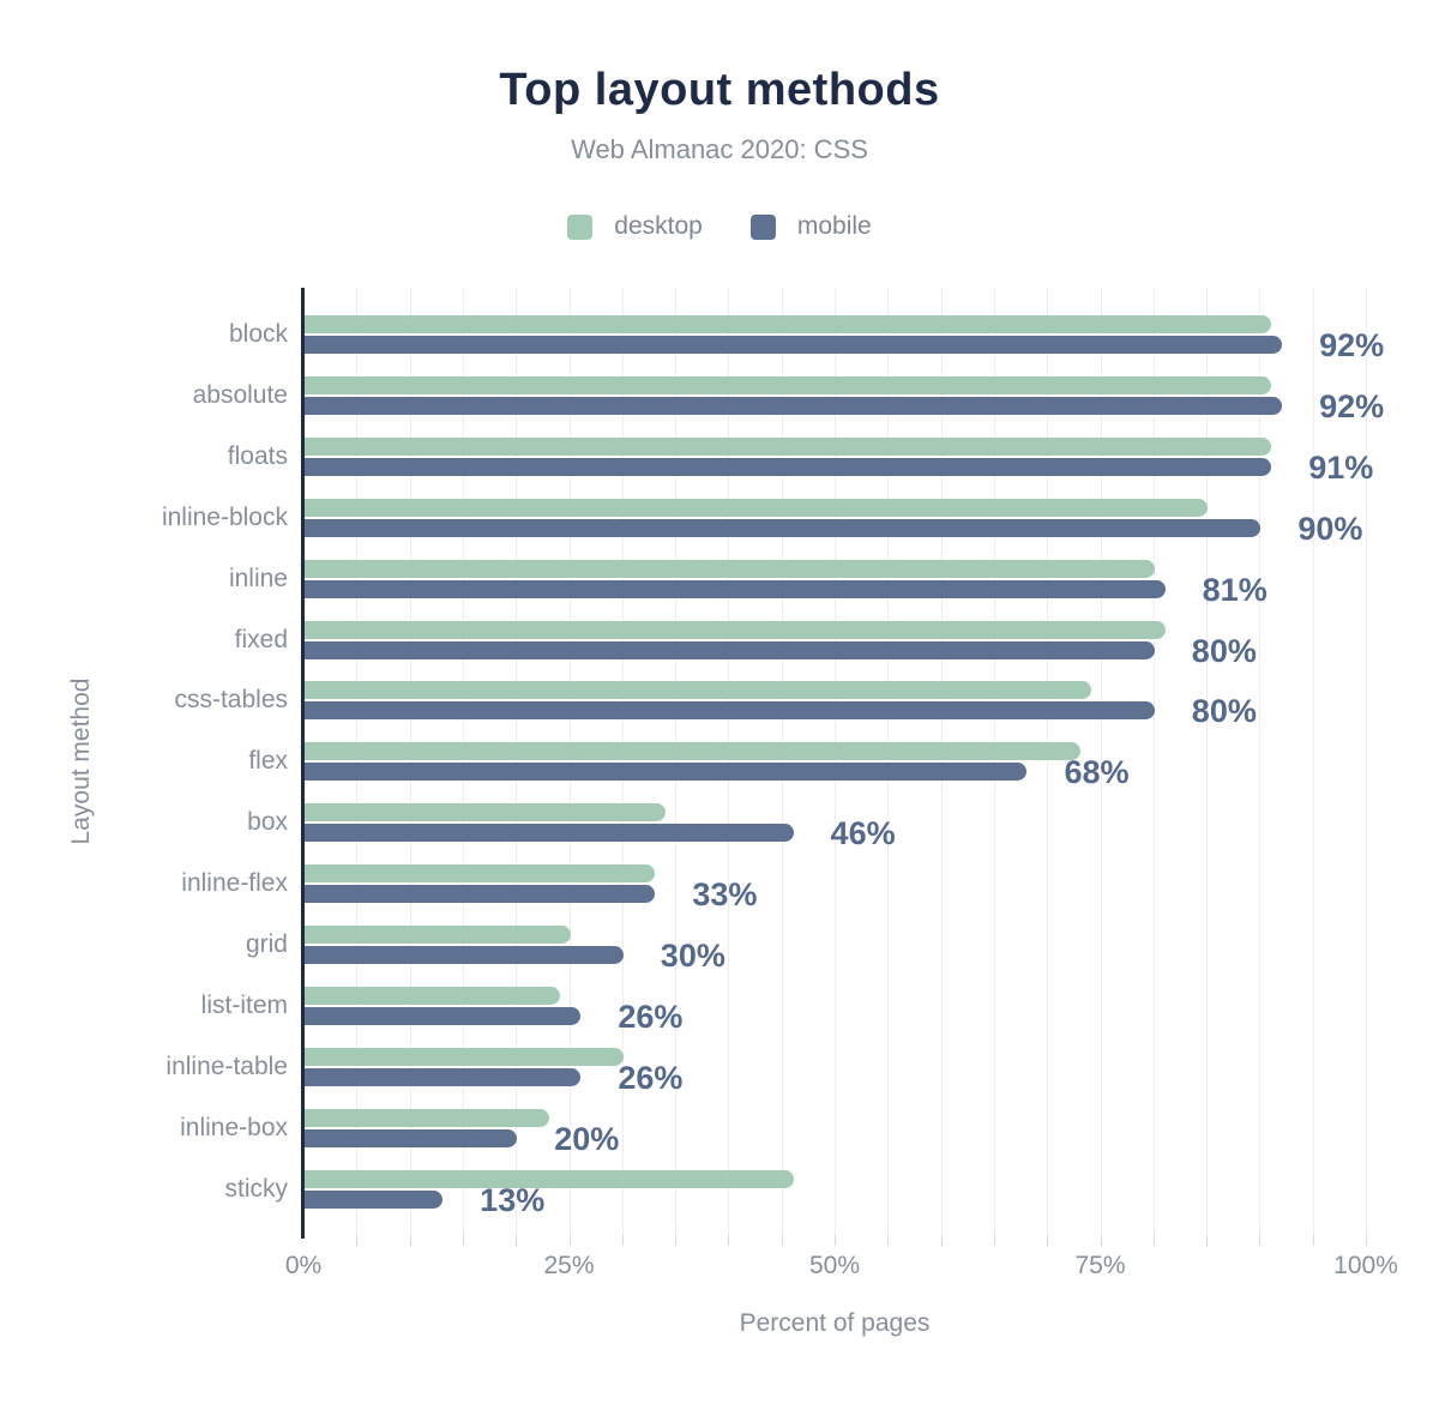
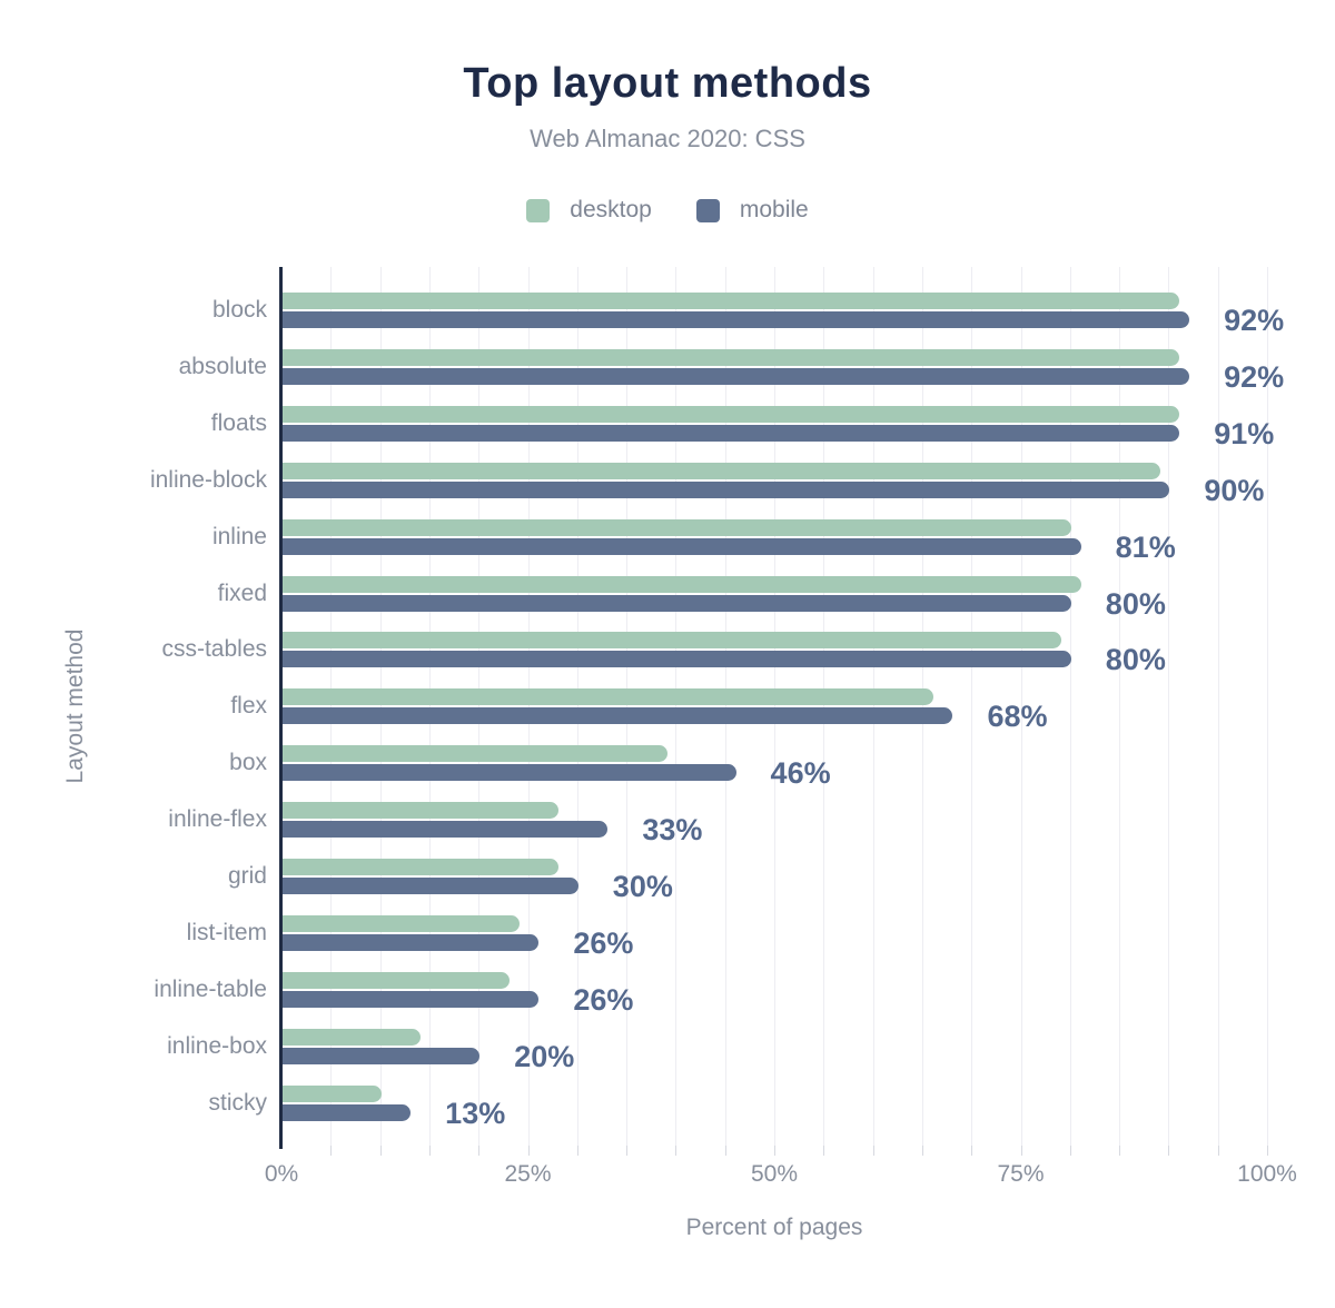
desktop/inline-block: 85% -> 89%
desktop/css-tables: 74% -> 79%
desktop/flex: 73% -> 66%
desktop/box: 34% -> 39%
desktop/inline-flex: 33% -> 28%
desktop/grid: 25% -> 28%
desktop/inline-table: 30% -> 23%
desktop/inline-box: 23% -> 14%
desktop/sticky: 46% -> 10%
